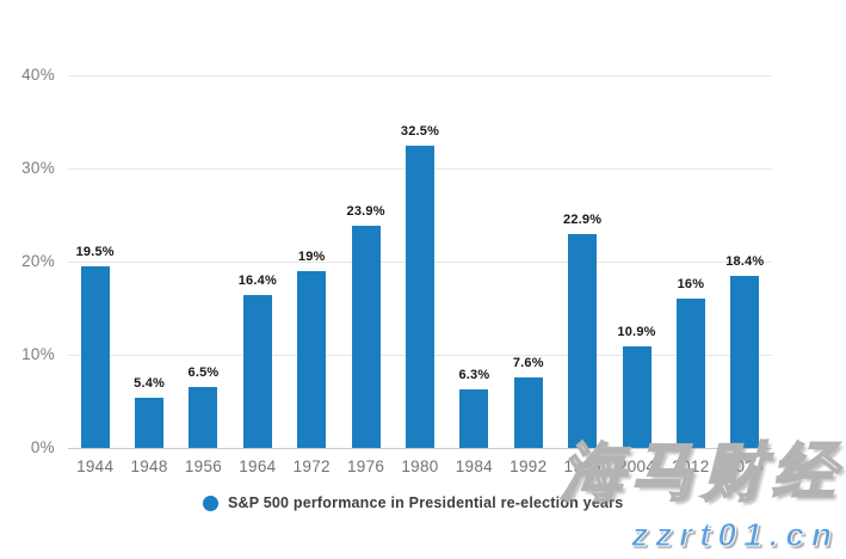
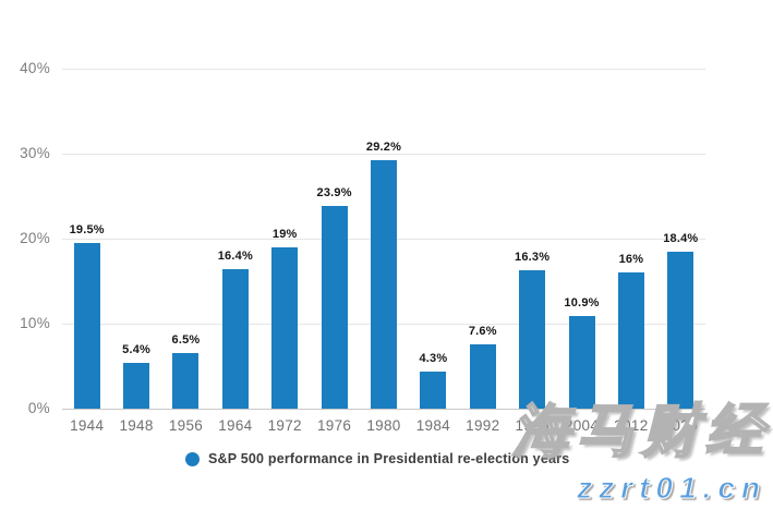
1980: 32.5% -> 29.2%
1984: 6.3% -> 4.3%
1996: 22.9% -> 16.3%
